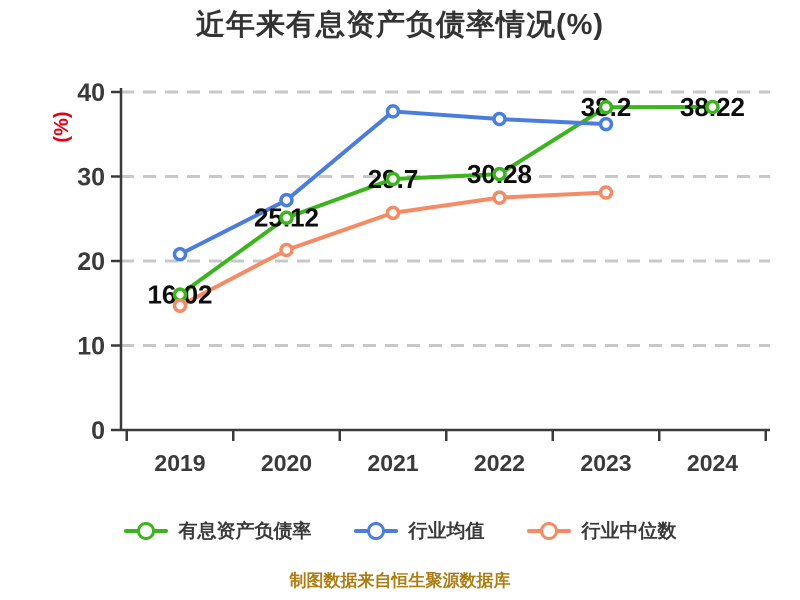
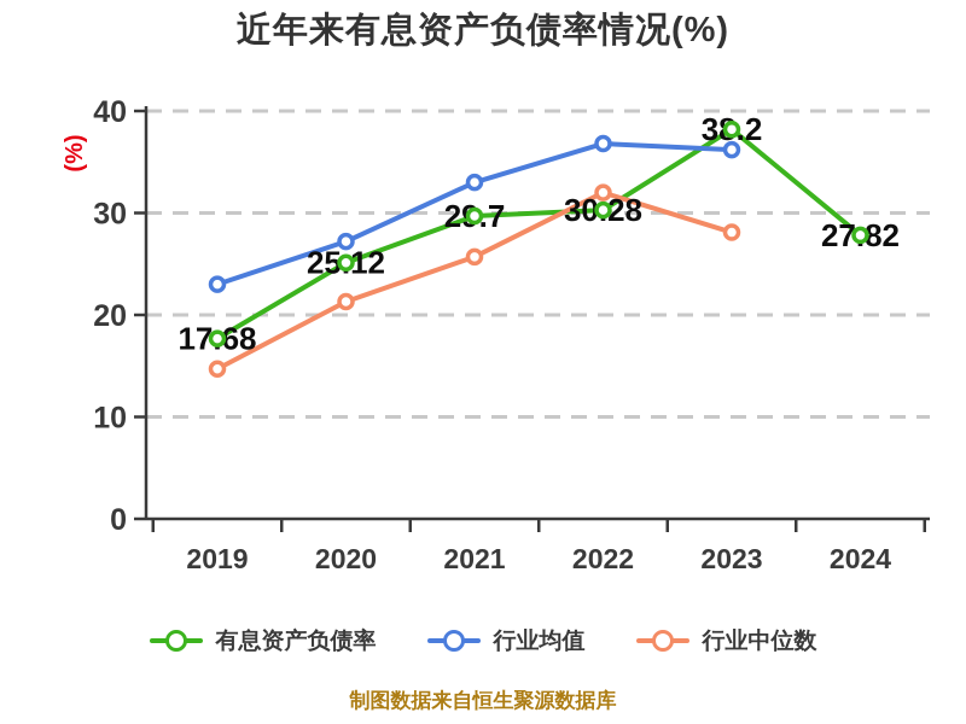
有息资产负债率/2019: 16.02 -> 17.68
行业均值/2019: 21 -> 23
行业均值/2021: 38 -> 33
行业中位数/2022: 28 -> 32
有息资产负债率/2024: 38.22 -> 27.82
